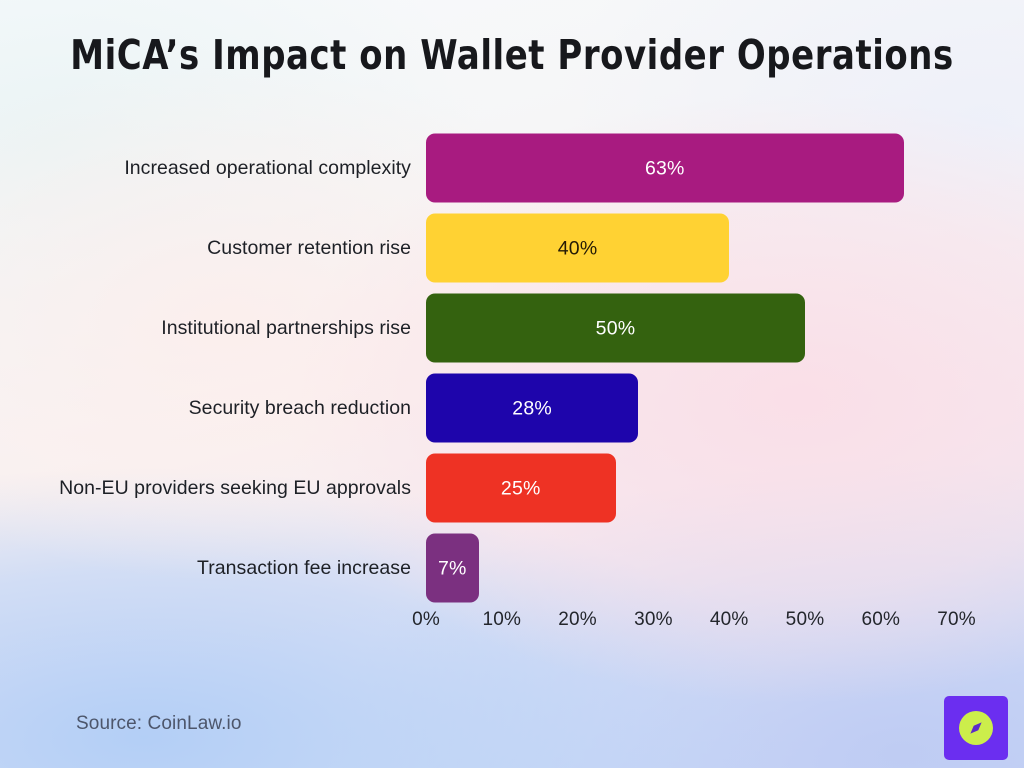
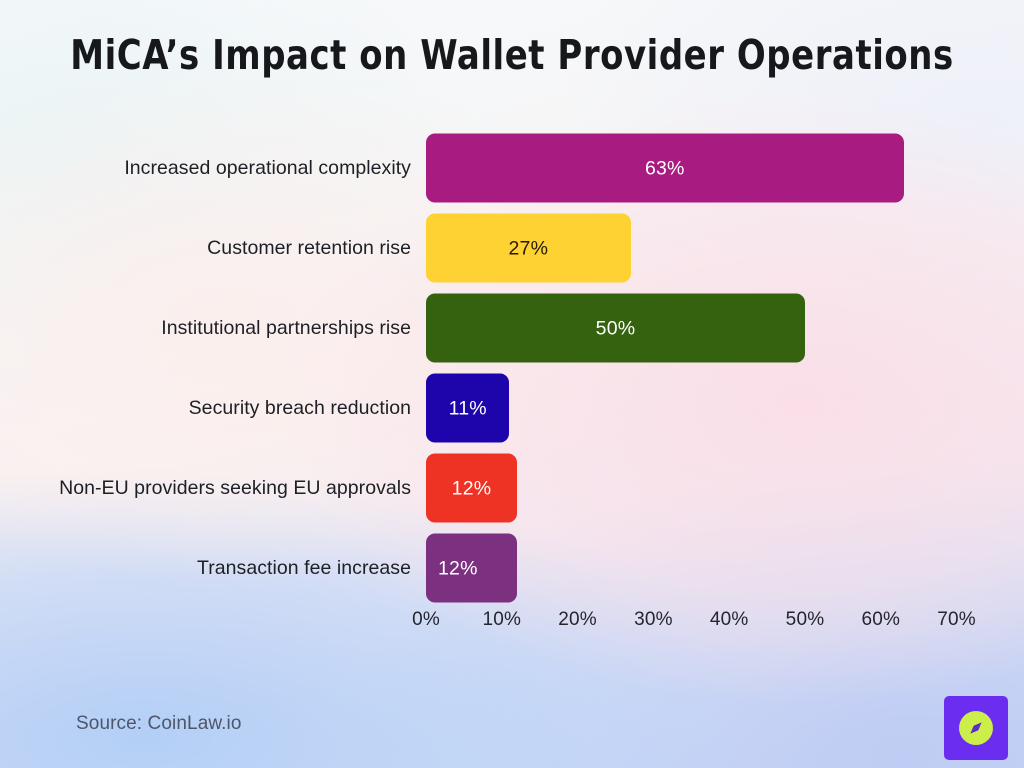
Customer retention rise: 40% -> 27%
Security breach reduction: 28% -> 11%
Non-EU providers seeking EU approvals: 25% -> 12%
Transaction fee increase: 7% -> 12%
